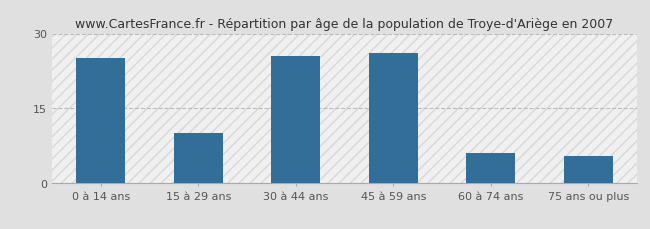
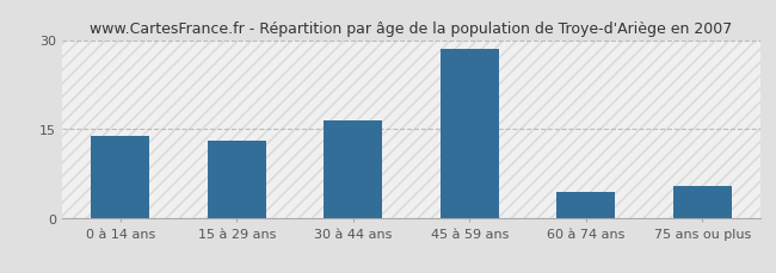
0 à 14 ans: 25.0 -> 13.9
15 à 29 ans: 10.0 -> 13.1
30 à 44 ans: 25.5 -> 16.5
45 à 59 ans: 26.0 -> 28.5
60 à 74 ans: 6.0 -> 4.5
